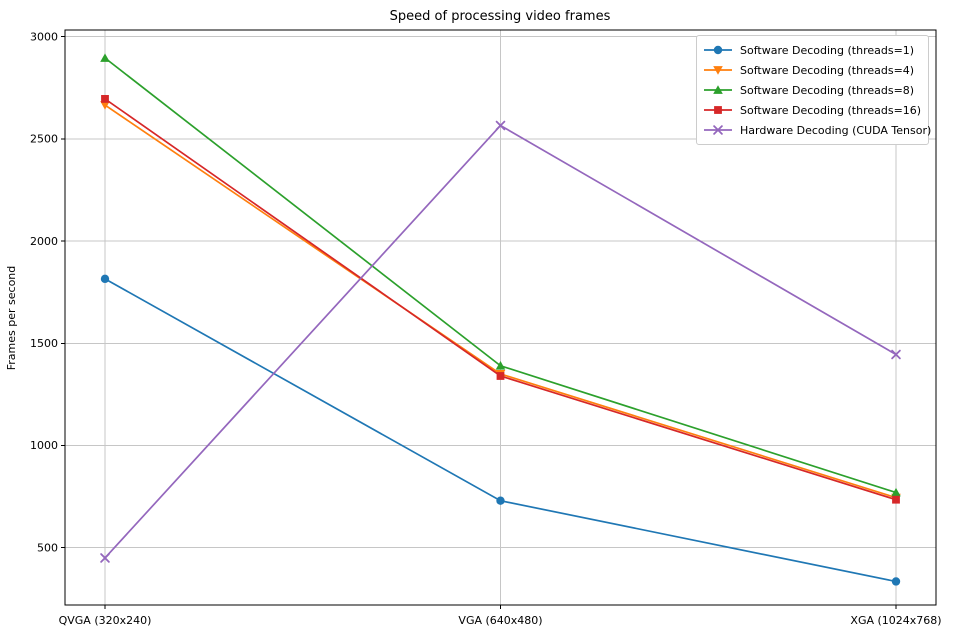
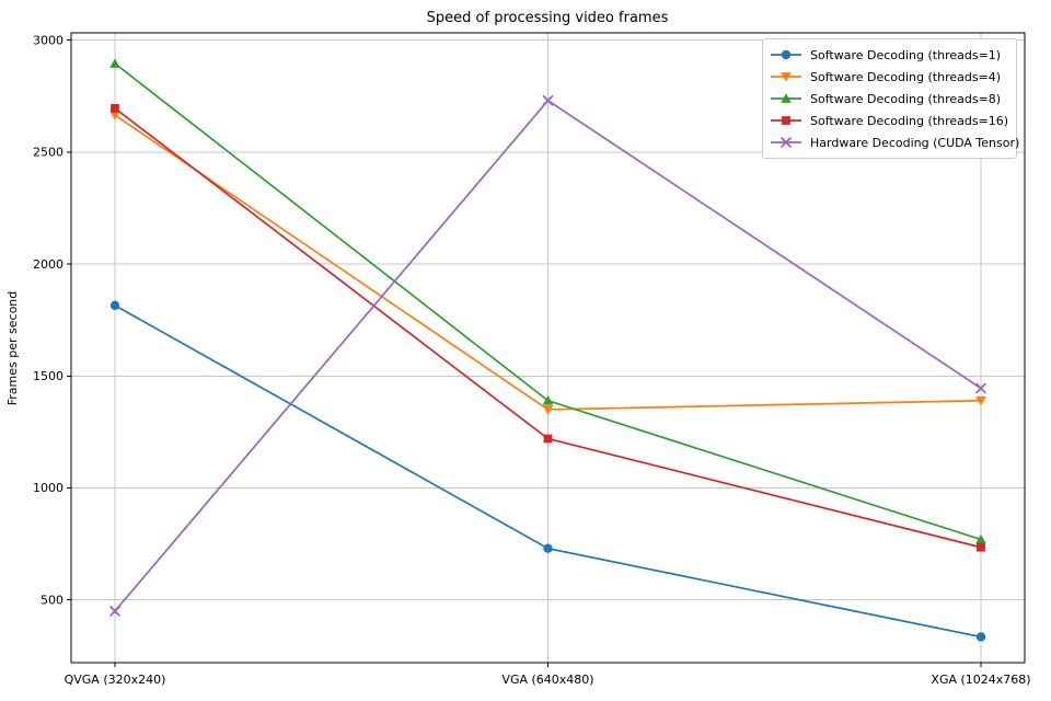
Software Decoding (threads=16)/VGA (640x480): 1340 -> 1220
Hardware Decoding (CUDA Tensor)/VGA (640x480): 2560 -> 2730
Software Decoding (threads=4)/XGA (1024x768): 740 -> 1390
